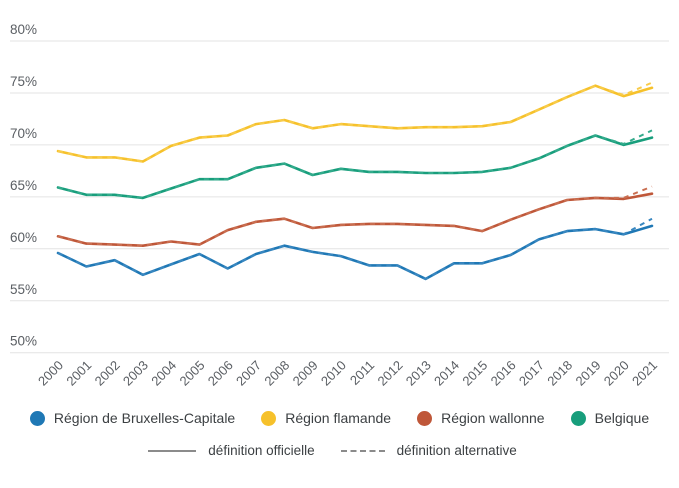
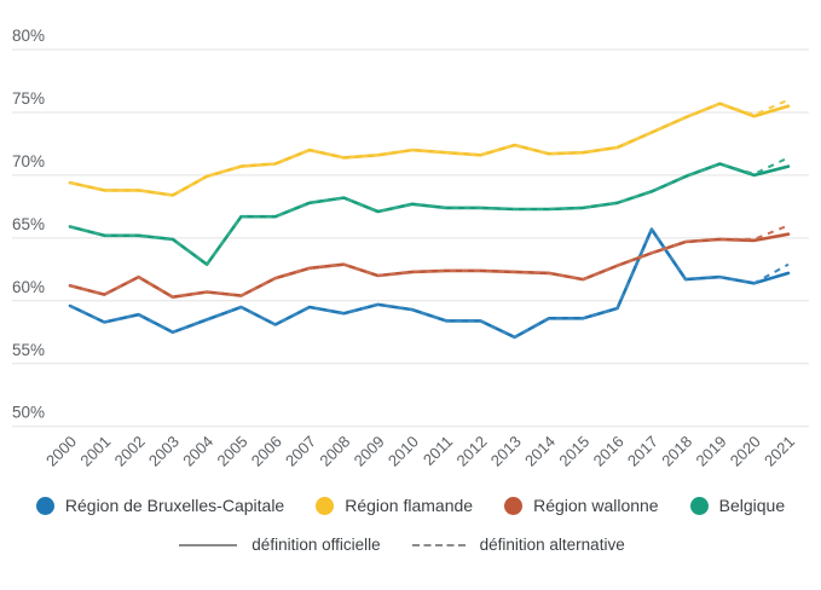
Région wallonne/2002: 60.4% -> 61.9%
Belgique/2004: 65.8% -> 62.9%
Région de Bruxelles-Capitale/2008: 60.3% -> 59.0%
Région flamande/2008: 72.4% -> 71.4%
Région flamande/2013: 71.7% -> 72.4%
Région de Bruxelles-Capitale/2017: 60.9% -> 65.7%
